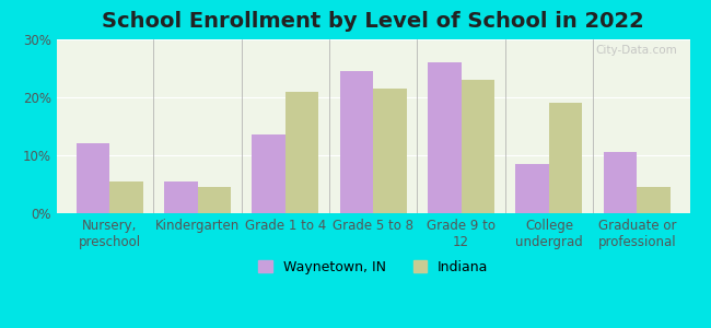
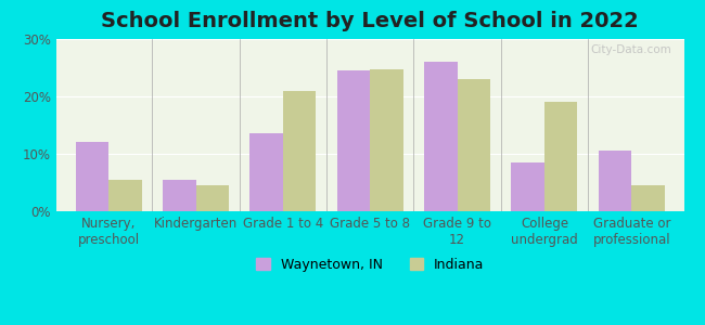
Indiana/Grade 5 to 8: 21.5% -> 24.8%
